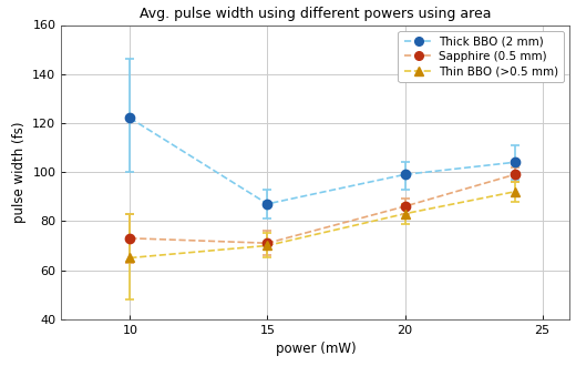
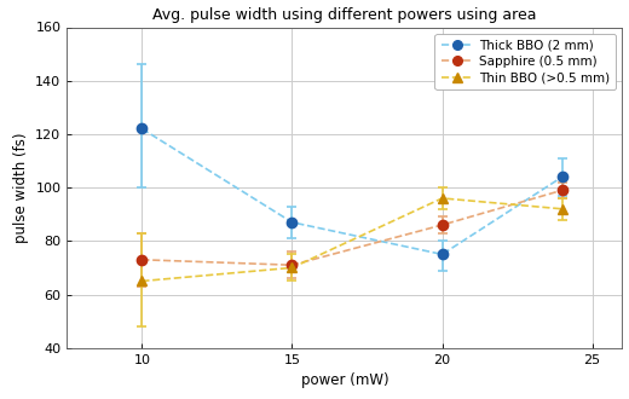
Thick BBO (2 mm)/20: 99 -> 75
Thin BBO (>0.5 mm)/20: 83 -> 96
